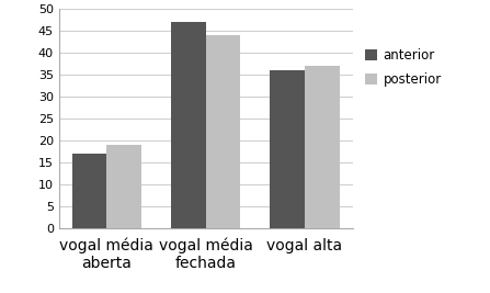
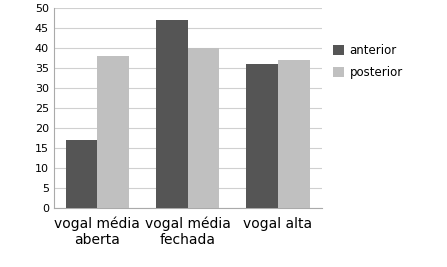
posterior/vogal média aberta: 19 -> 38
posterior/vogal média fechada: 44 -> 40
